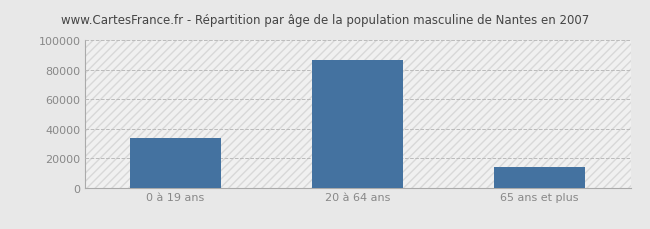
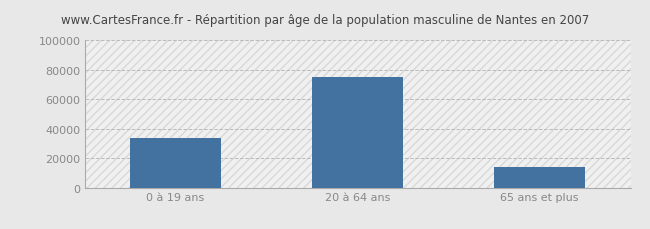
20 à 64 ans: 87000 -> 75000
